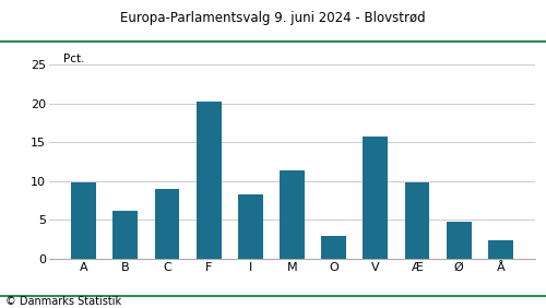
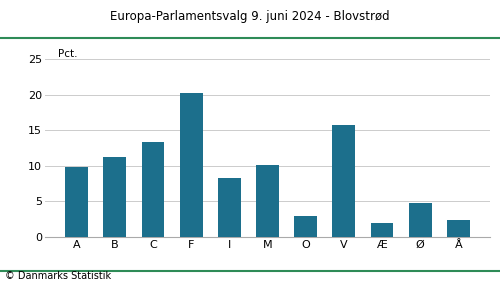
B: 6.2 -> 11.2
C: 9.0 -> 13.4
M: 11.4 -> 10.1
Æ: 9.8 -> 2.0
